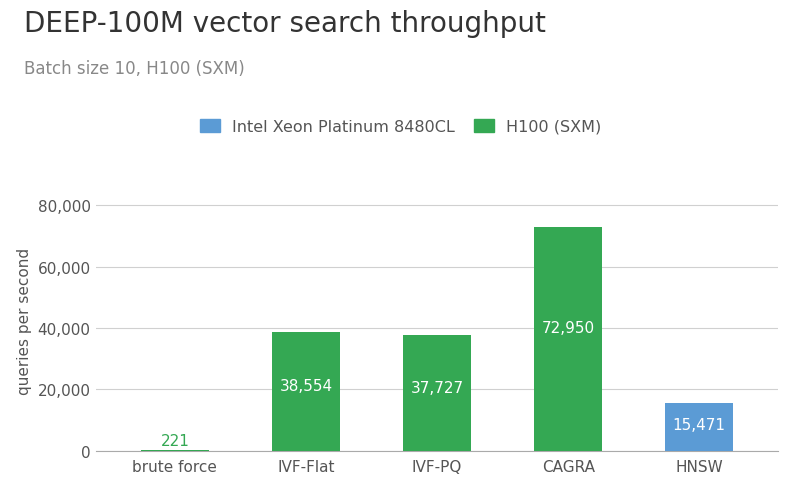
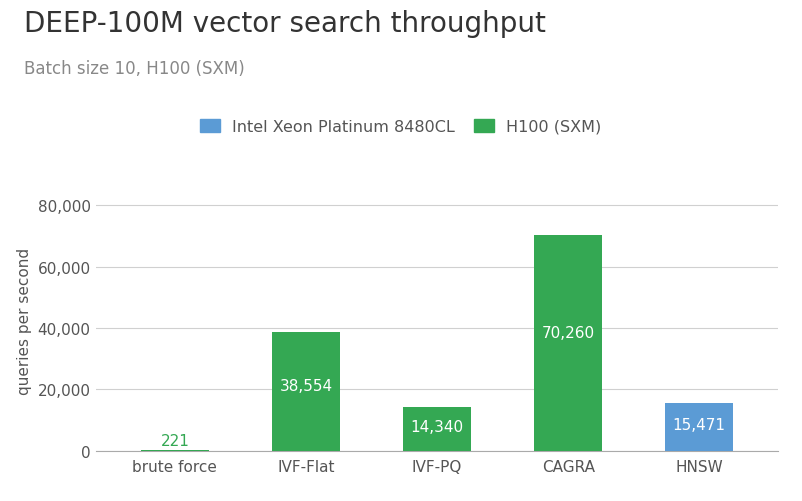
IVF-PQ: 37,727 -> 14,340
CAGRA: 72,950 -> 70,260
